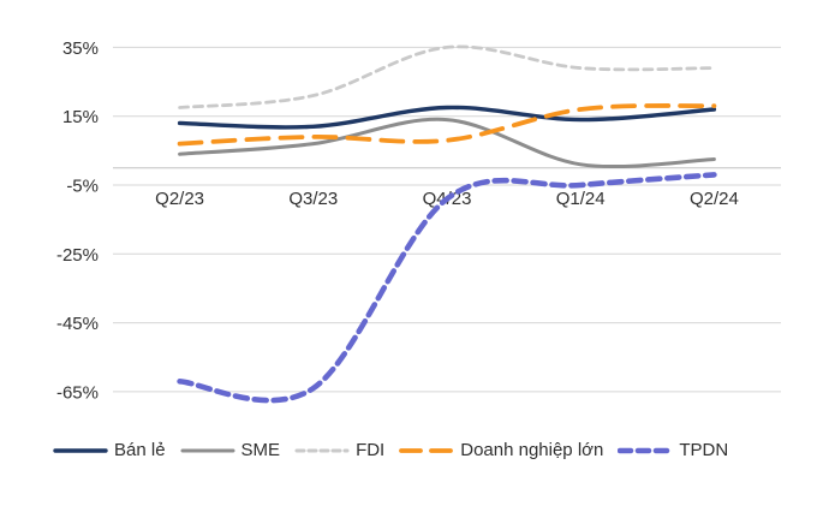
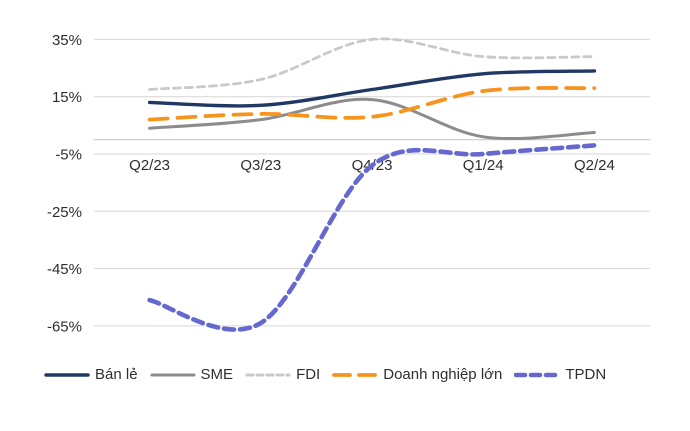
TPDN/Q2/23: -62% -> -56%
Bán lẻ/Q1/24: 14% -> 23%
Bán lẻ/Q2/24: 17% -> 24%
